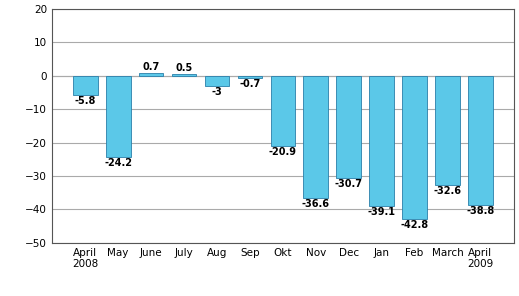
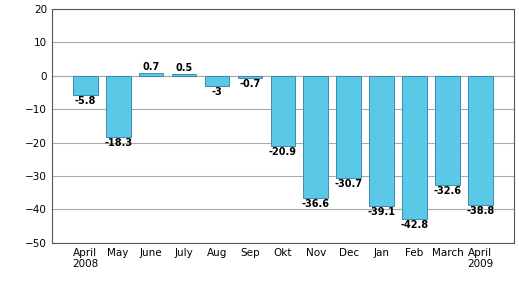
May: -24.2 -> -18.3
